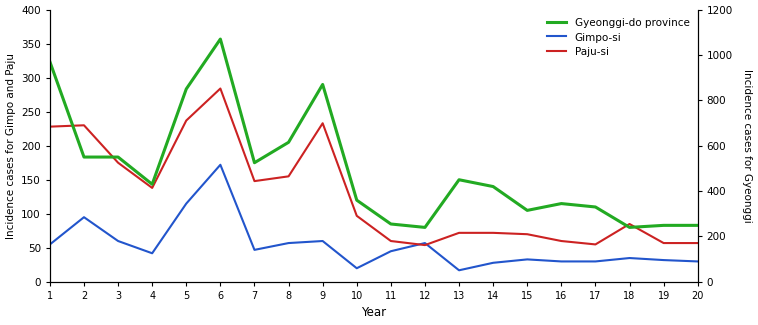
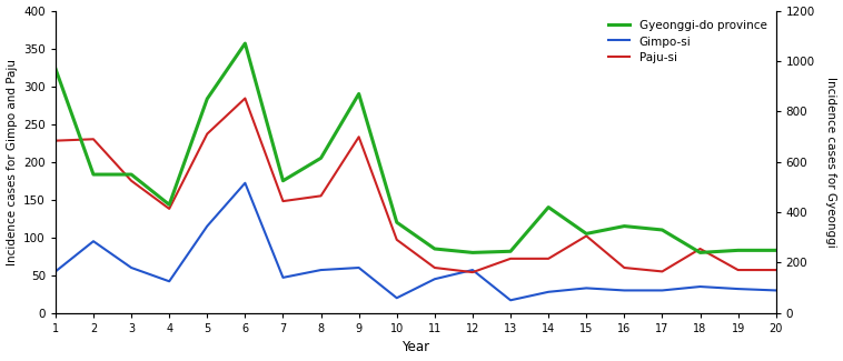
Gyeonggi-do province/13: 450 -> 245
Paju-si/15: 70 -> 102
